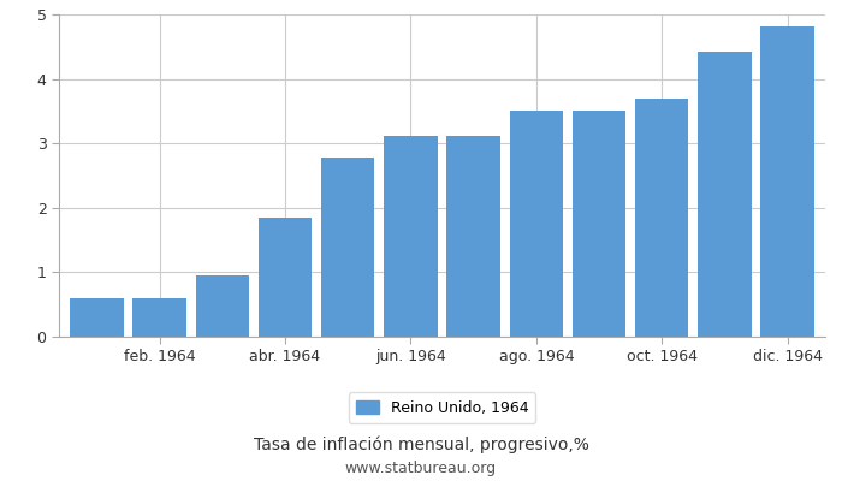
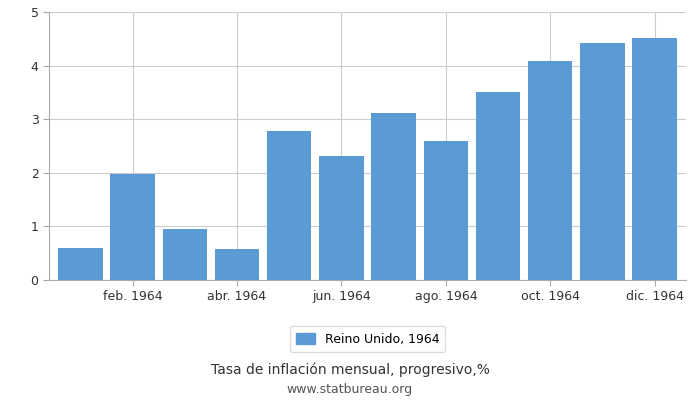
feb. 1964: 0.60 -> 1.98
abr. 1964: 1.85 -> 0.58
jun. 1964: 3.12 -> 2.32
ago. 1964: 3.50 -> 2.60
oct. 1964: 3.70 -> 4.08
dic. 1964: 4.82 -> 4.52
